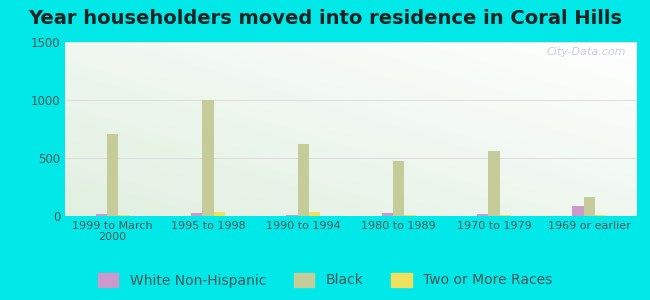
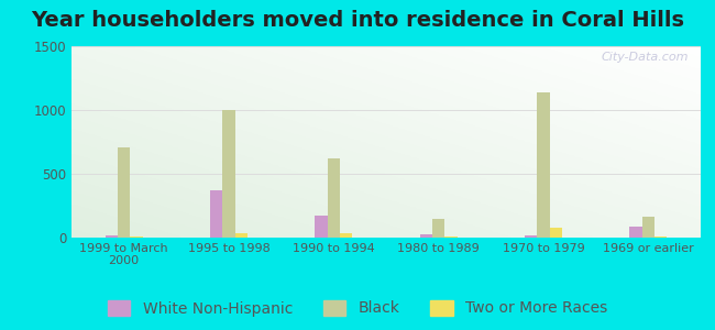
White Non-Hispanic/1995 to 1998: 30 -> 370
White Non-Hispanic/1990 to 1994: 10 -> 170
Black/1980 to 1989: 480 -> 150
Black/1970 to 1979: 560 -> 1140
Two or More Races/1970 to 1979: 10 -> 80
